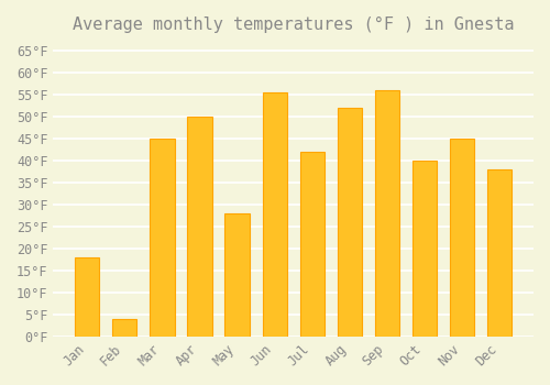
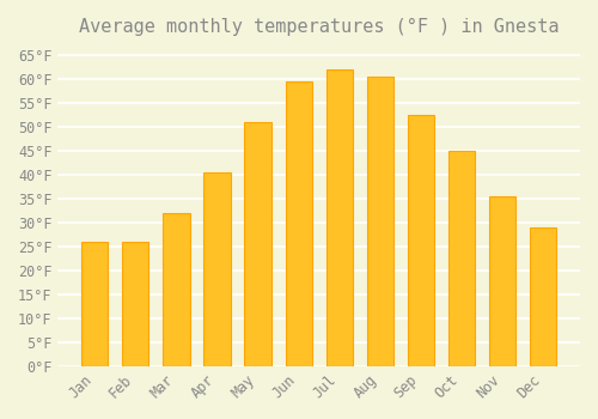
Jan: 18.0°F -> 26.0°F
Feb: 4.0°F -> 26.0°F
Mar: 45.0°F -> 32.0°F
Apr: 50.0°F -> 40.5°F
May: 28.0°F -> 51.0°F
Jun: 55.5°F -> 59.5°F
Jul: 42.0°F -> 62.0°F
Aug: 52.0°F -> 60.5°F
Sep: 56.0°F -> 52.5°F
Oct: 40.0°F -> 45.0°F
Nov: 45.0°F -> 35.5°F
Dec: 38.0°F -> 29.0°F
